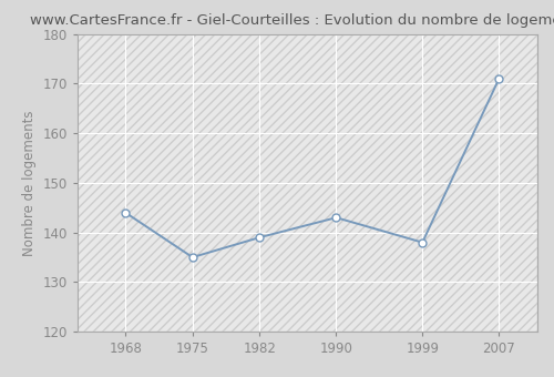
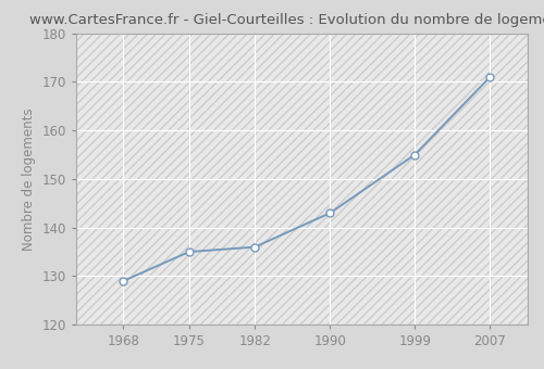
1968: 144 -> 129
1982: 139 -> 136
1999: 138 -> 155
